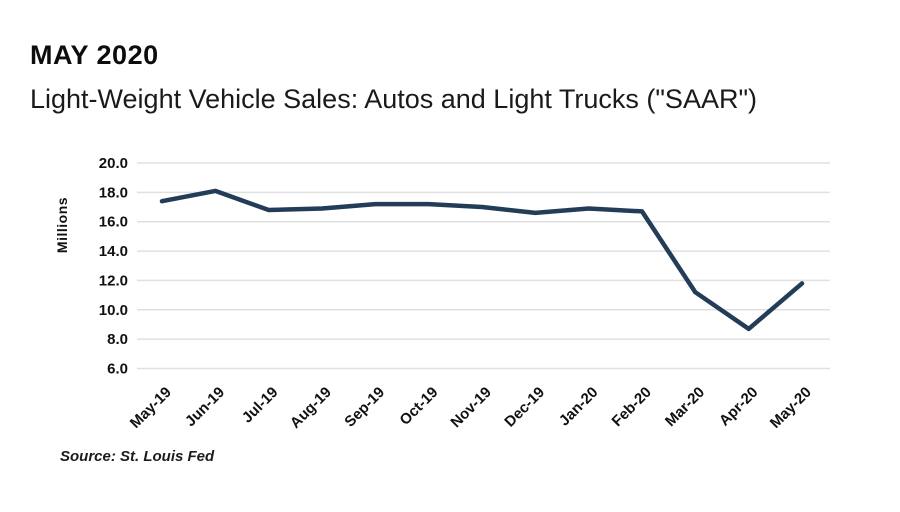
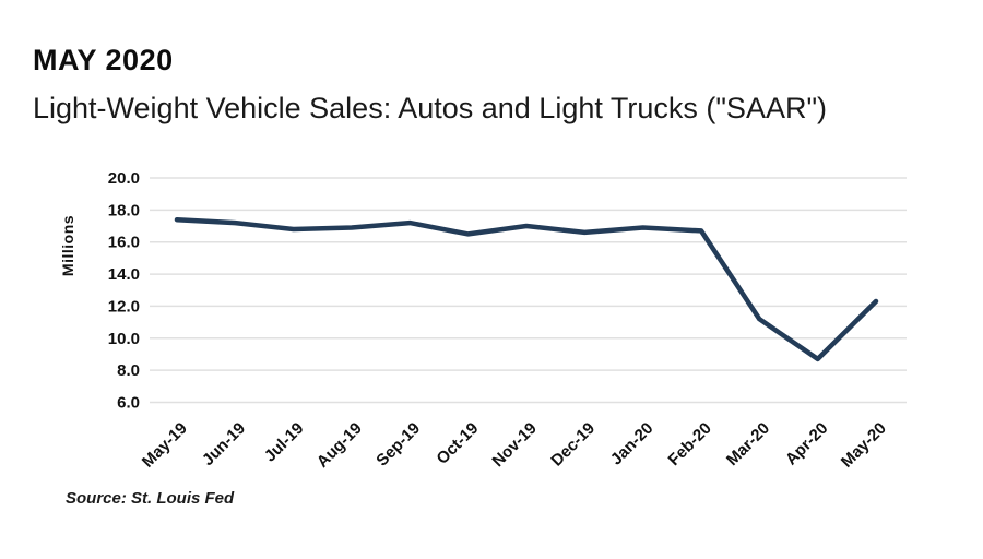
Jun-19: 18.1 -> 17.2
Oct-19: 17.2 -> 16.5
May-20: 11.8 -> 12.3
